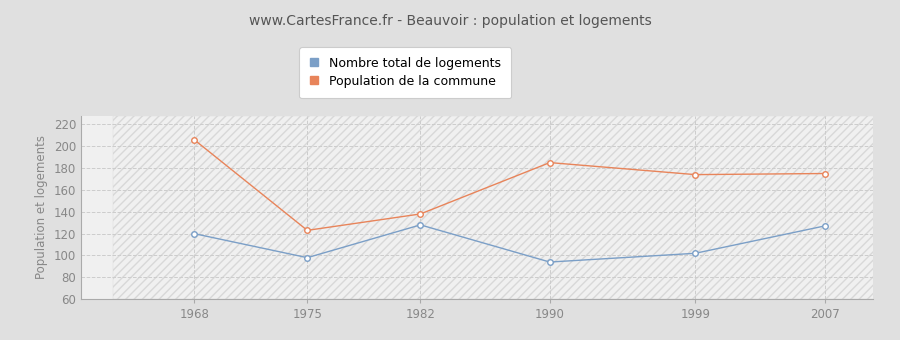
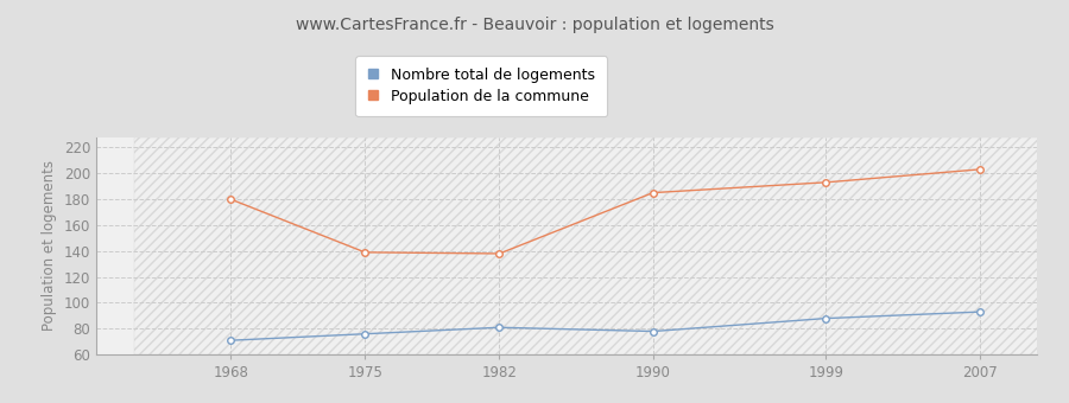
Nombre total de logements/1968: 120 -> 71
Population de la commune/1968: 206 -> 180
Nombre total de logements/1975: 98 -> 76
Population de la commune/1975: 123 -> 139
Nombre total de logements/1982: 128 -> 81
Nombre total de logements/1990: 94 -> 78
Nombre total de logements/1999: 102 -> 88
Population de la commune/1999: 174 -> 193
Nombre total de logements/2007: 127 -> 93
Population de la commune/2007: 175 -> 203
